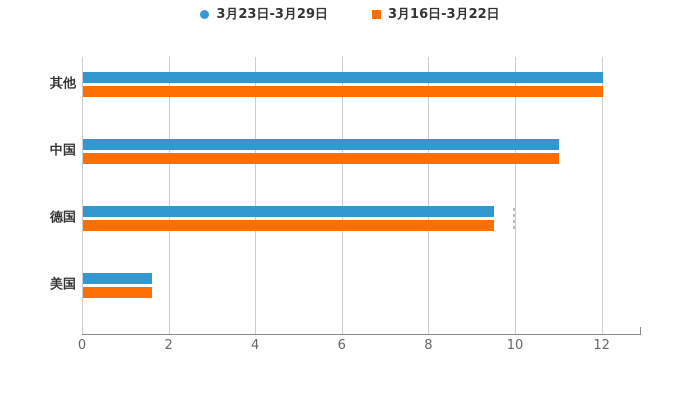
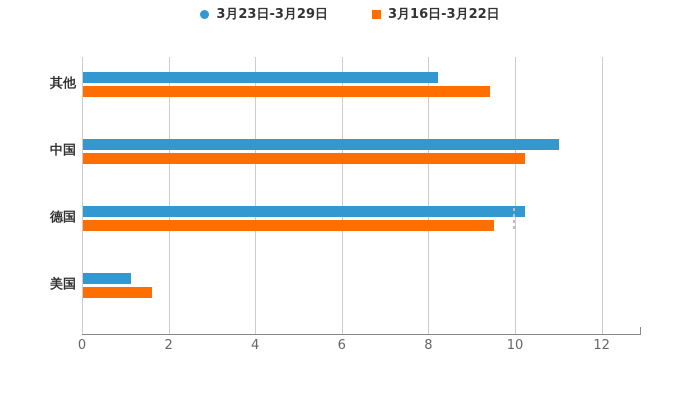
3月23日-3月29日/其他: 12.0 -> 8.2
3月16日-3月22日/其他: 12.0 -> 9.4
3月16日-3月22日/中国: 11.0 -> 10.2
3月23日-3月29日/德国: 9.5 -> 10.2
3月23日-3月29日/美国: 1.6 -> 1.1
